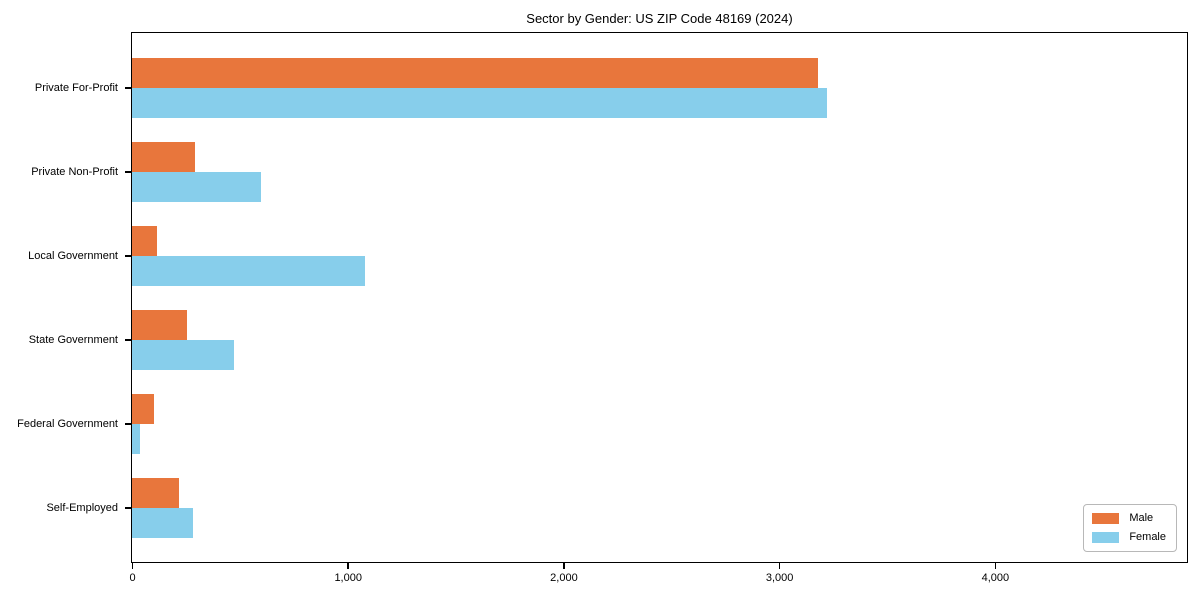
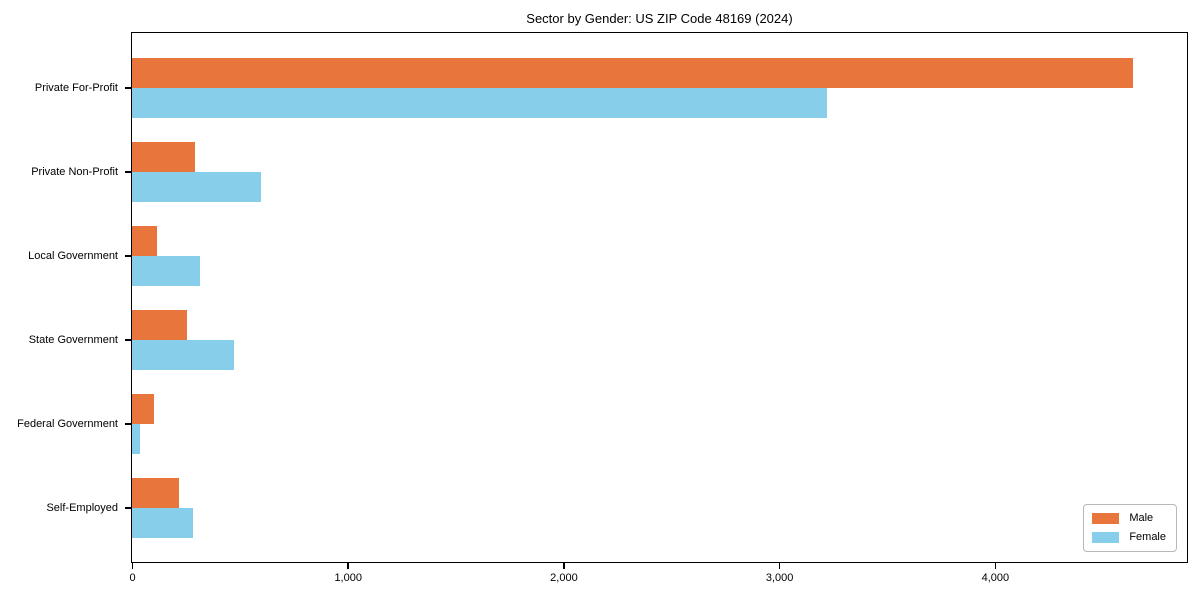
Male/Private For-Profit: 3180 -> 4640
Female/Local Government: 1080 -> 320
